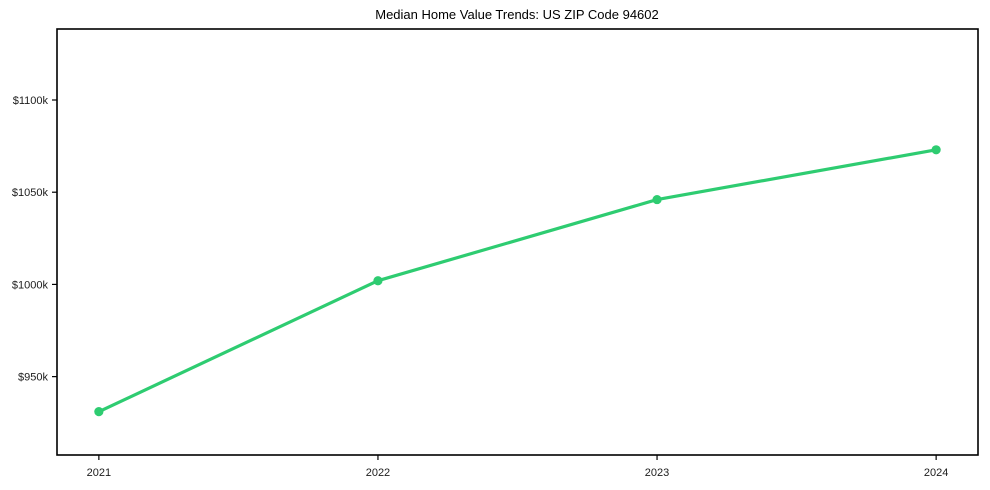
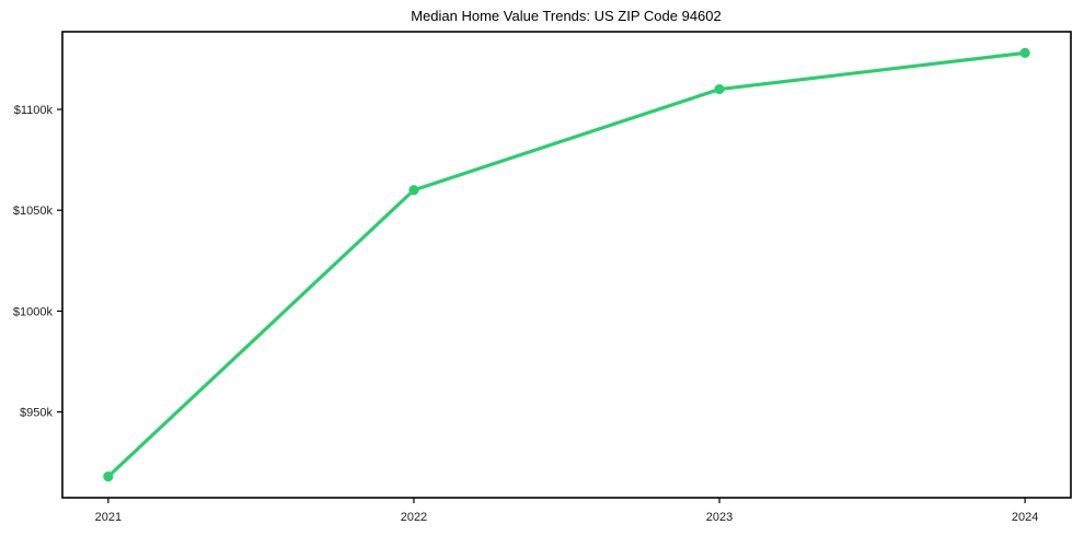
2021: $931k -> $918k
2022: $1002k -> $1060k
2023: $1046k -> $1110k
2024: $1073k -> $1128k
